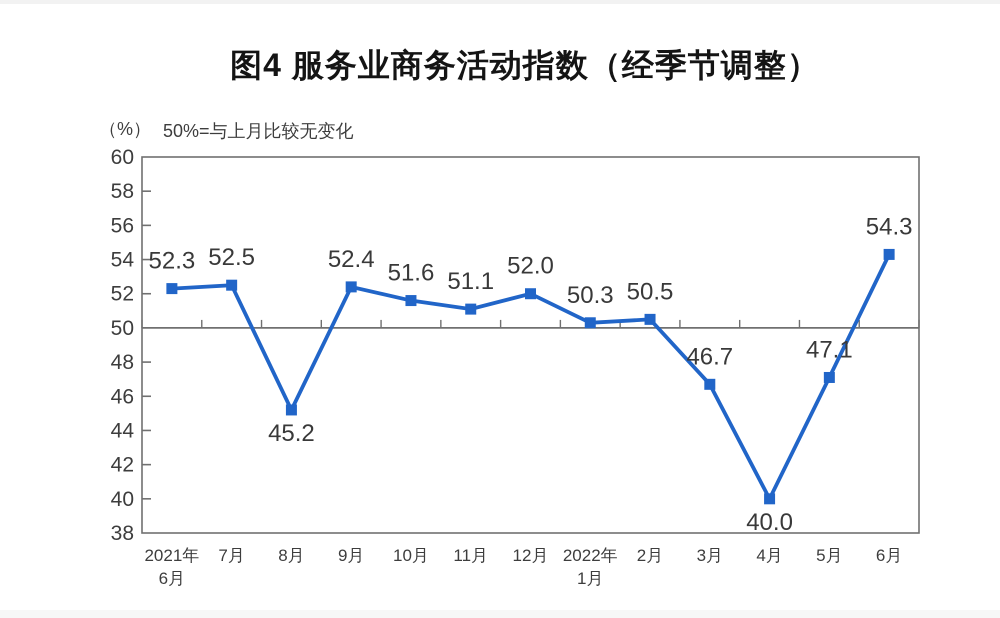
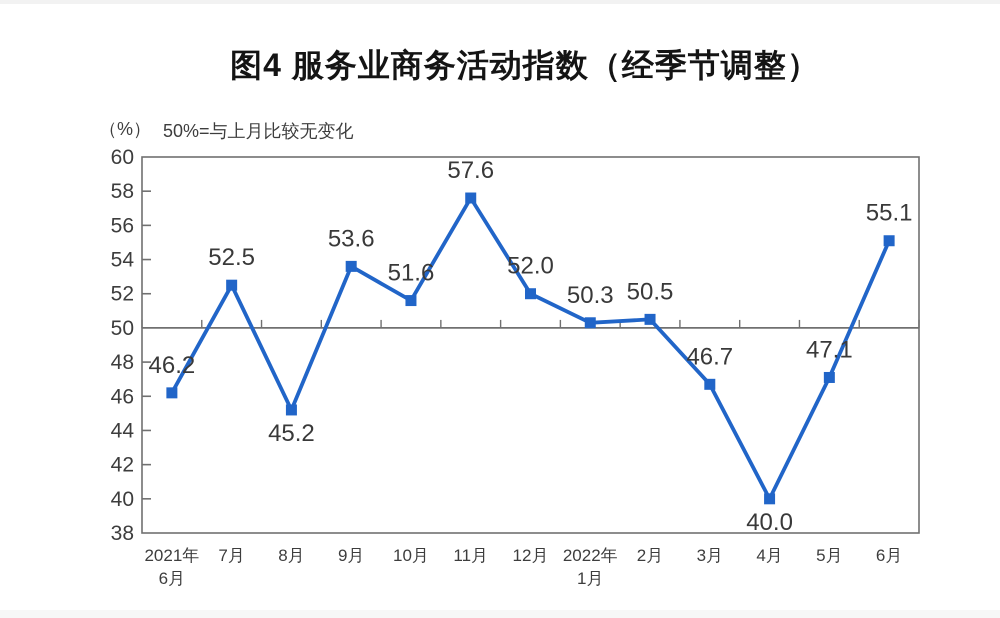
2021年 6月: 52.3 -> 46.2
9月: 52.4 -> 53.6
11月: 51.1 -> 57.6
6月: 54.3 -> 55.1
